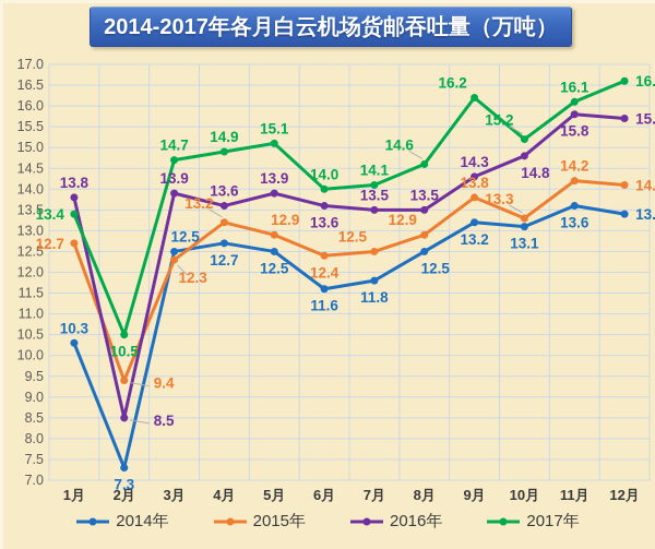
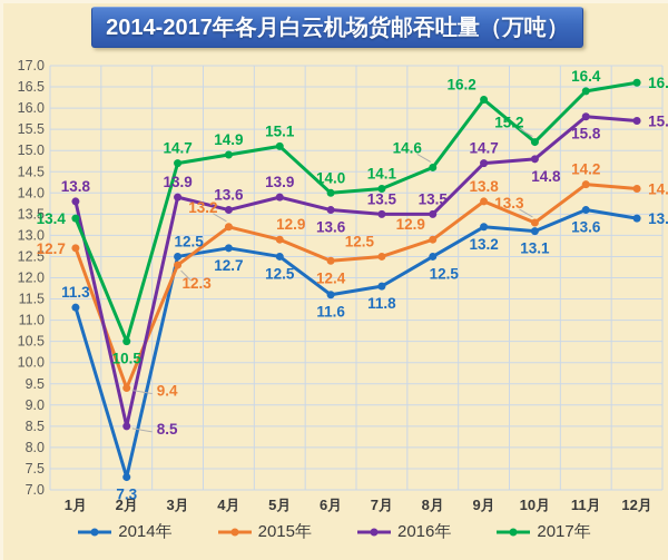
2014年/1月: 10.3 -> 11.3
2016年/9月: 14.3 -> 14.7
2017年/11月: 16.1 -> 16.4
